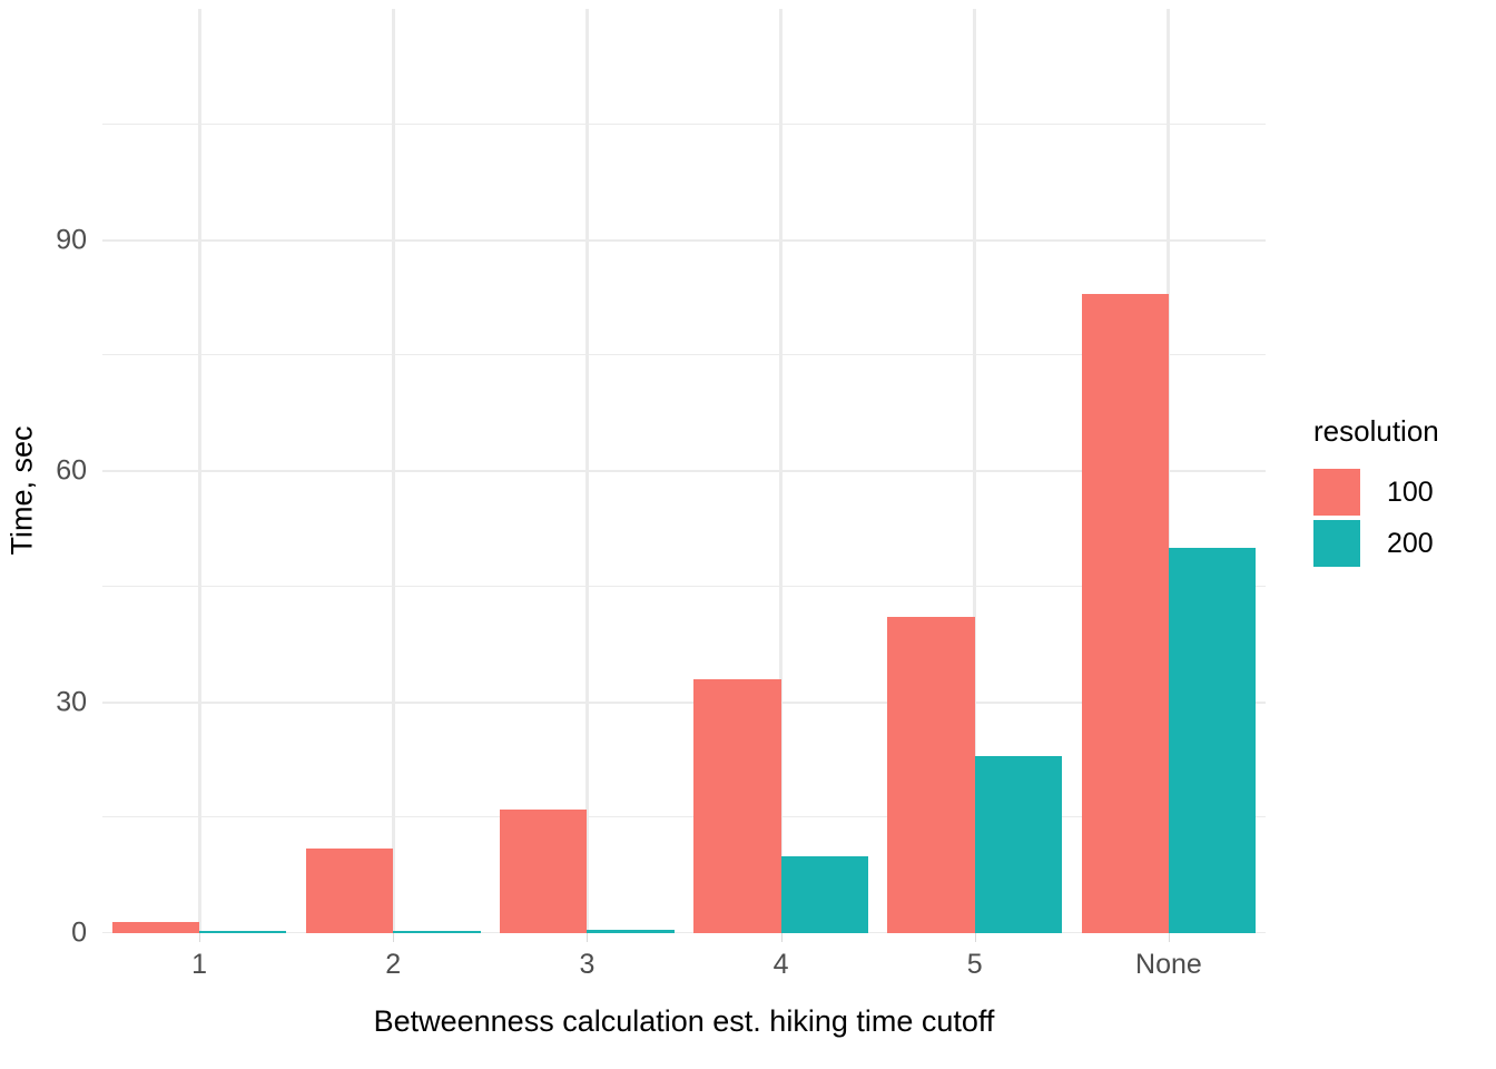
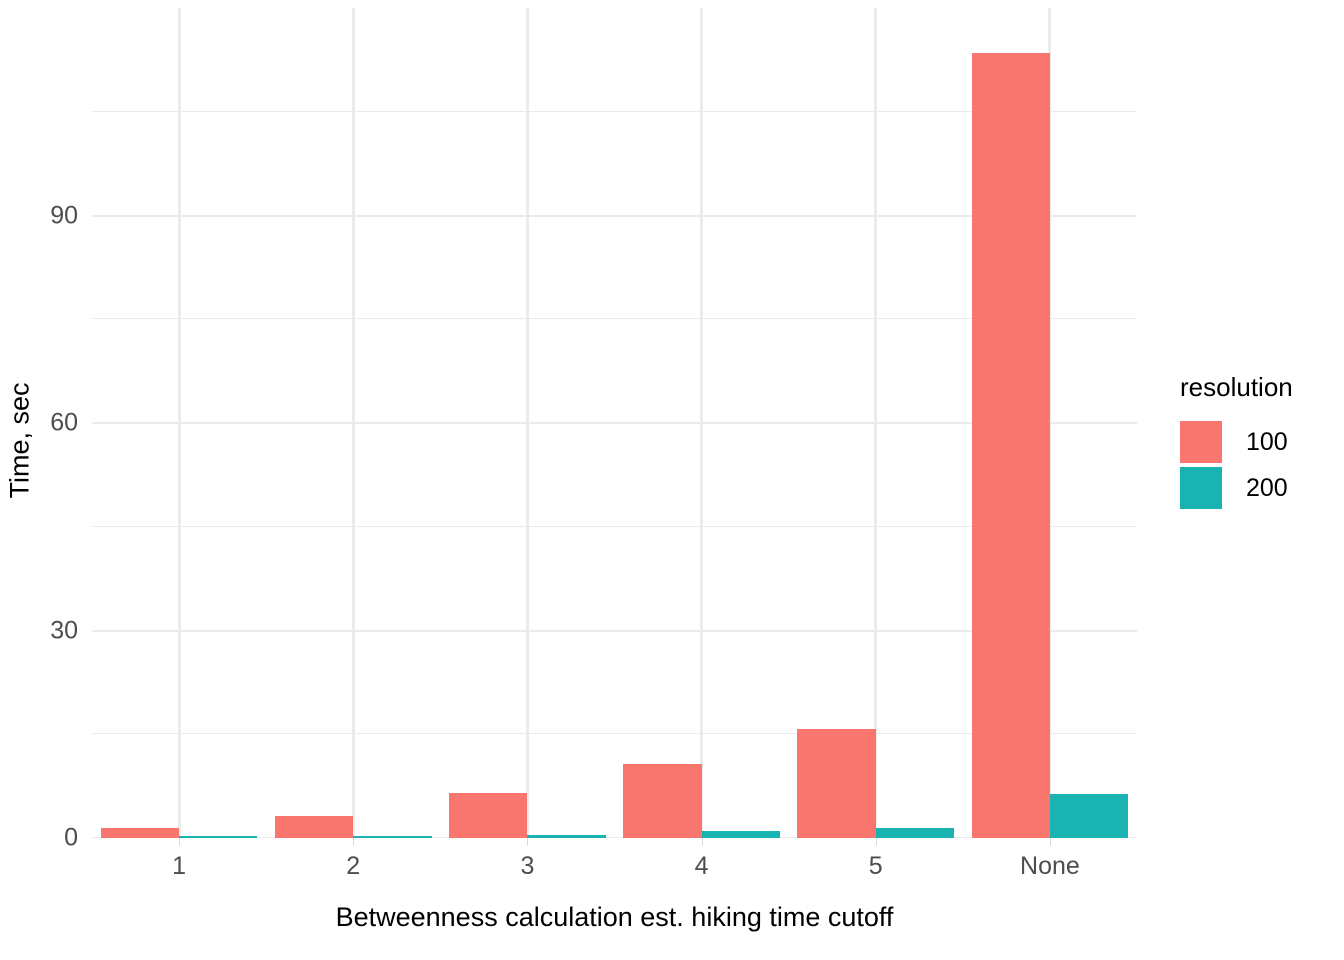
100/2: 11 -> 3
100/3: 16 -> 6
100/4: 33 -> 11
200/4: 10 -> 1
100/5: 41 -> 16
200/5: 23 -> 2
100/None: 83 -> 114
200/None: 50 -> 6
